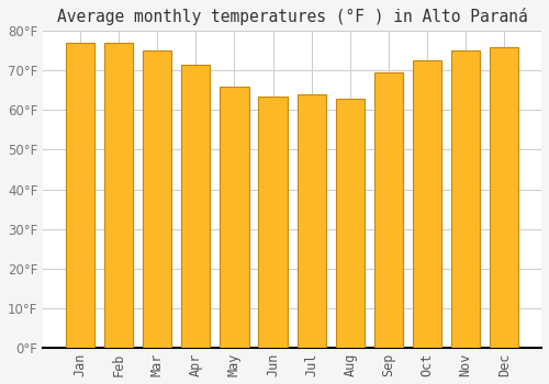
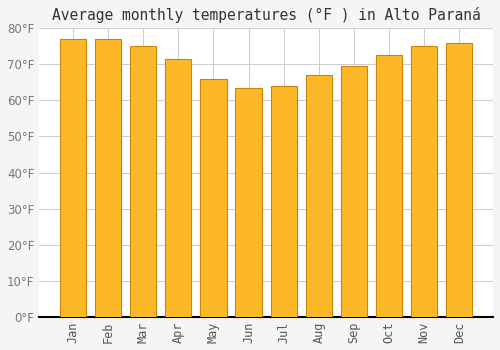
Aug: 63.0°F -> 67.0°F
